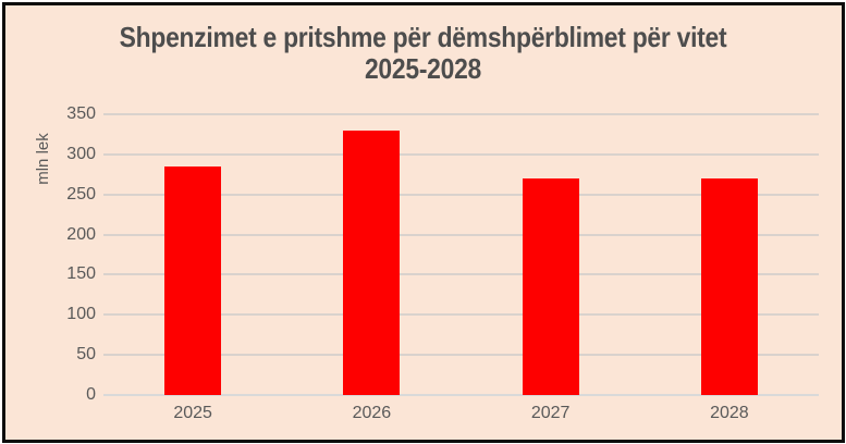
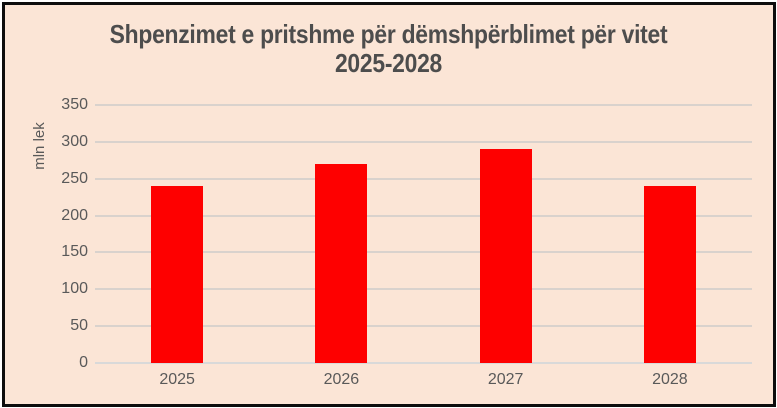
2025: 280 -> 240
2026: 330 -> 270
2027: 270 -> 290
2028: 270 -> 240
